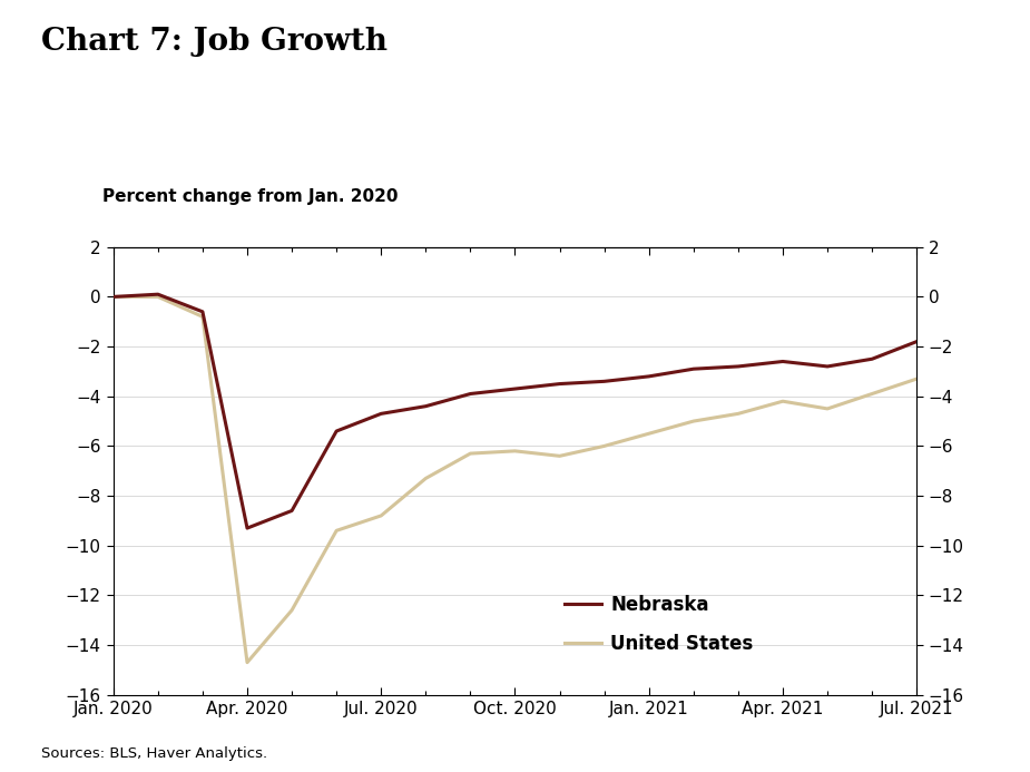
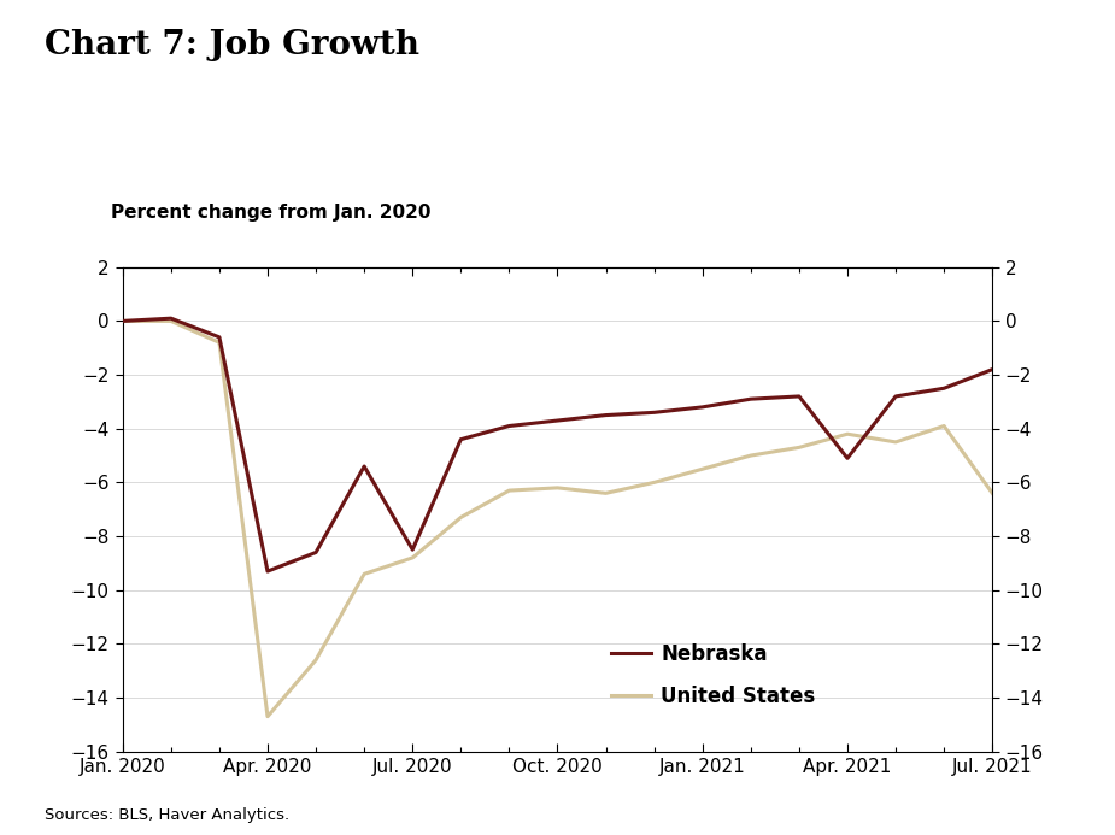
Nebraska/Jul. 2020: -4.7 -> -8.5
Nebraska/Apr. 2021: -2.6 -> -5.1
United States/Jul. 2021: -3.3 -> -6.4
